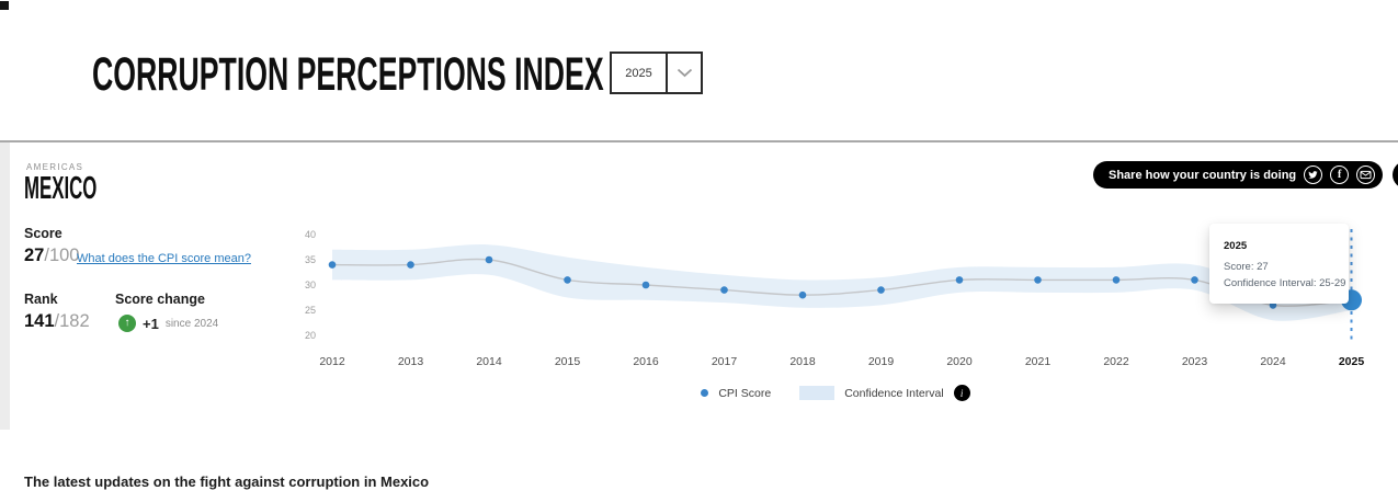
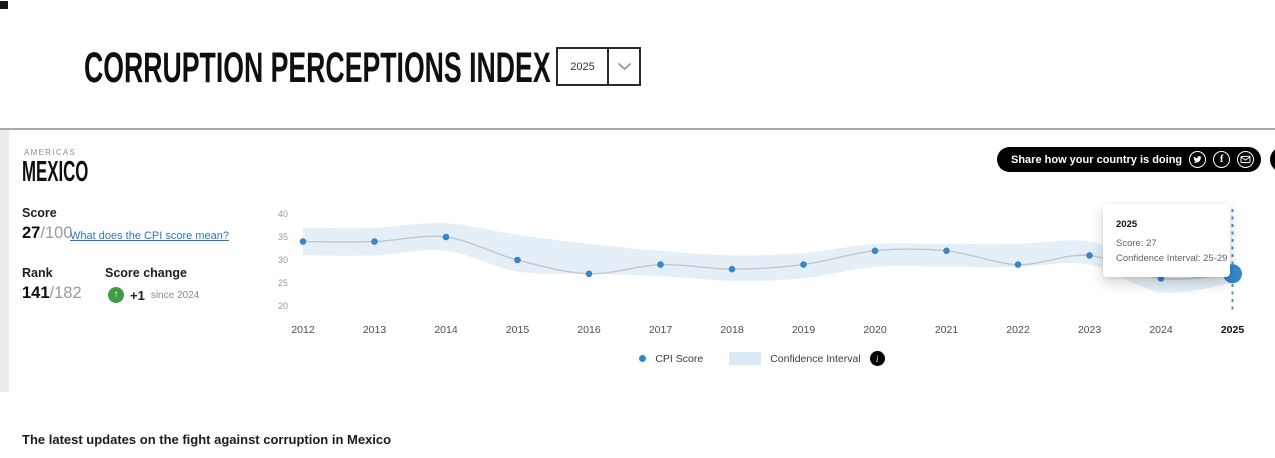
CPI Score/2015: 31 -> 30
CPI Score/2016: 30 -> 27
CPI Score/2020: 31 -> 32
CPI Score/2021: 31 -> 32
CPI Score/2022: 31 -> 29
